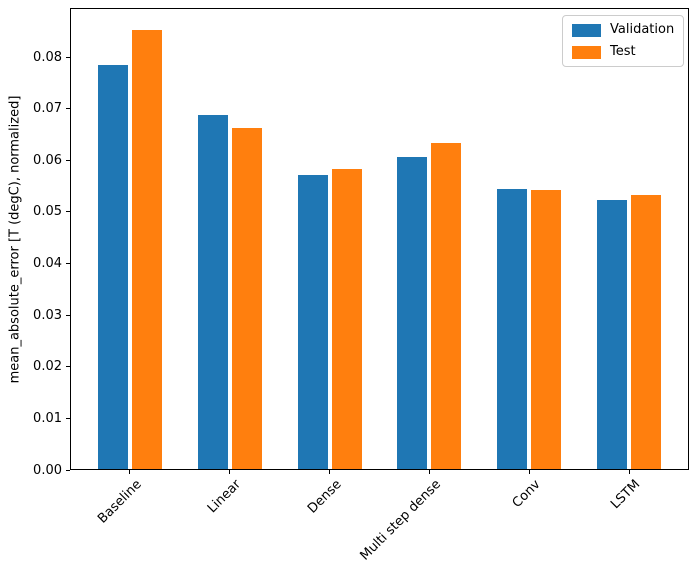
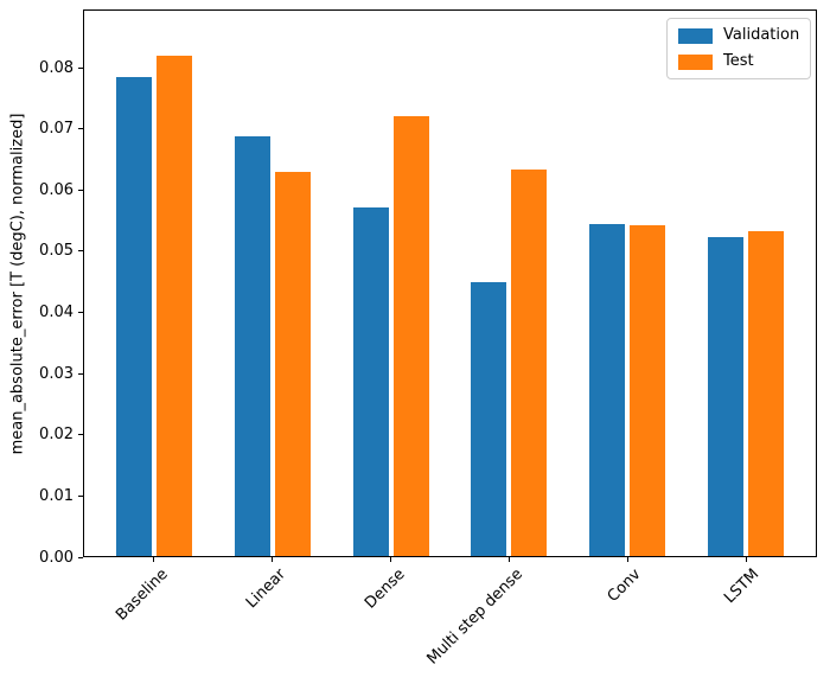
Test/Baseline: 0.085 -> 0.082
Test/Linear: 0.066 -> 0.063
Test/Dense: 0.058 -> 0.072
Validation/Multi step dense: 0.061 -> 0.045
